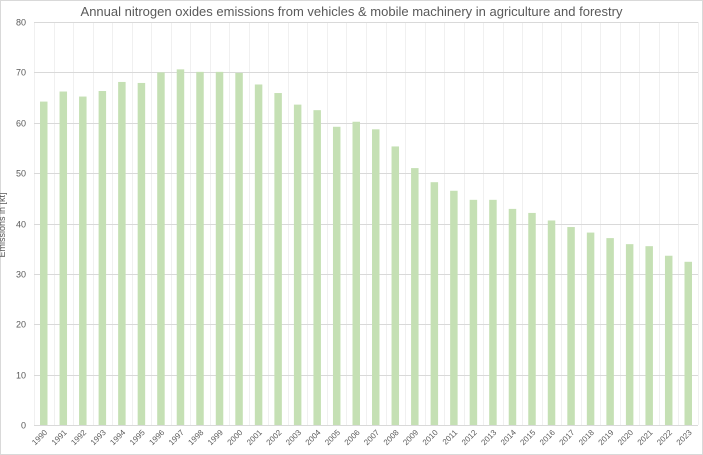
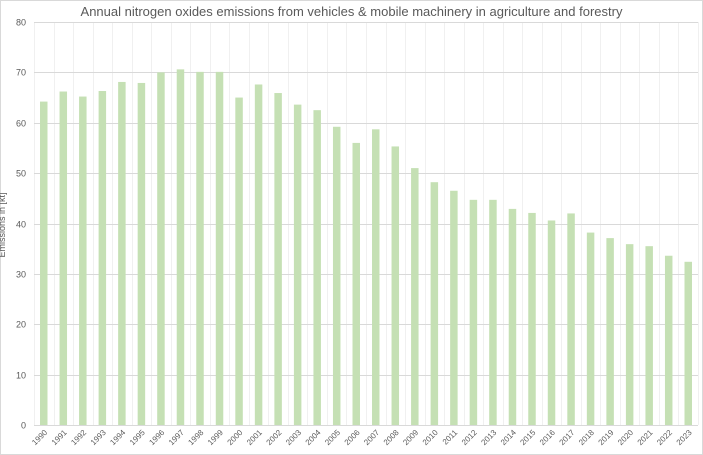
2000: 70 -> 65
2006: 60 -> 56
2017: 39 -> 42
